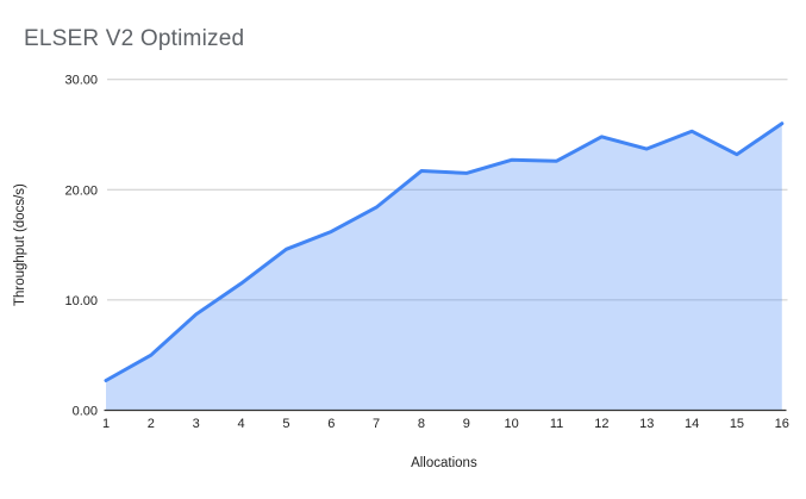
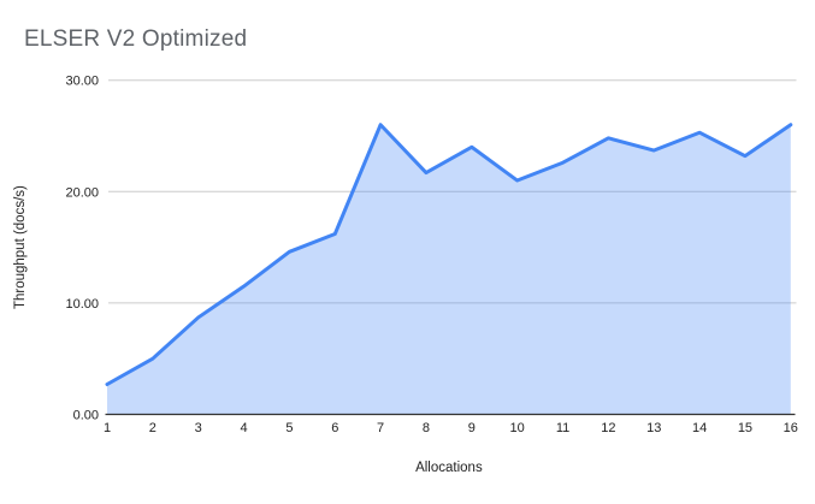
7: 18 -> 26
9: 22 -> 24
10: 23 -> 21
